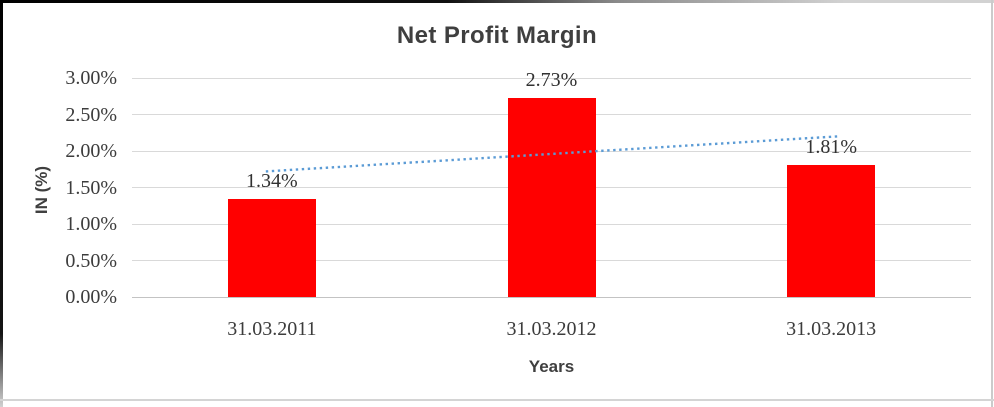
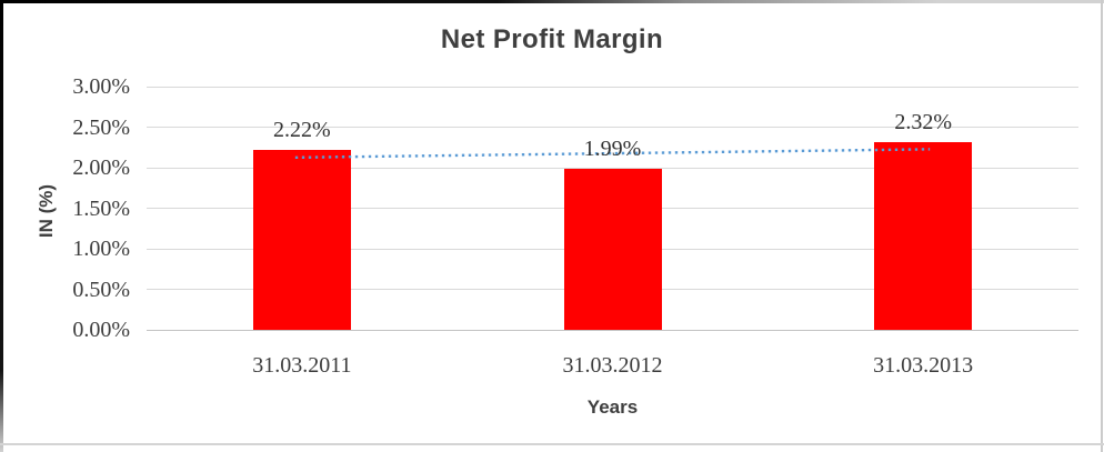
31.03.2011: 1.34% -> 2.22%
31.03.2012: 2.73% -> 1.99%
31.03.2013: 1.81% -> 2.32%
